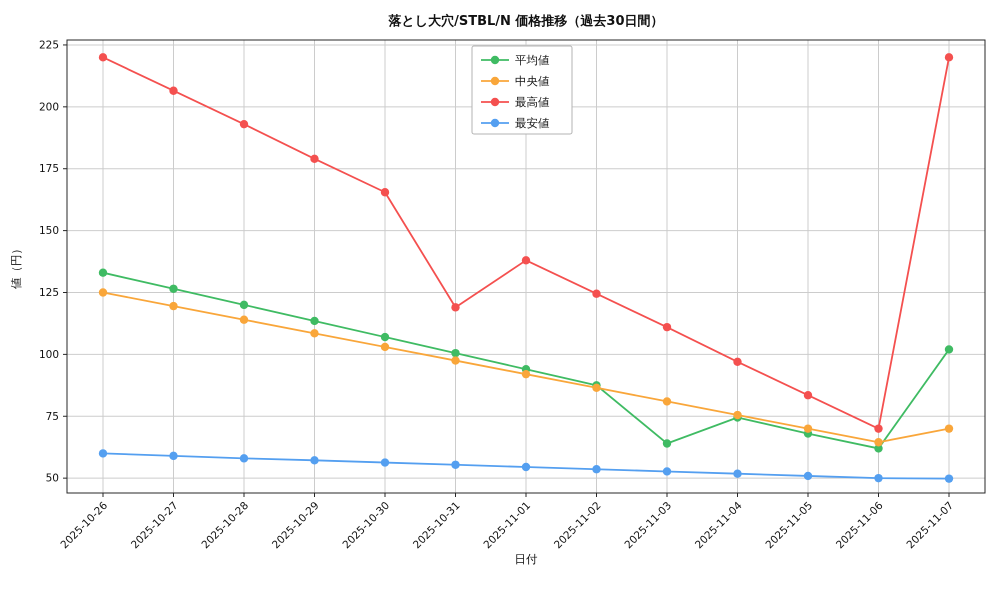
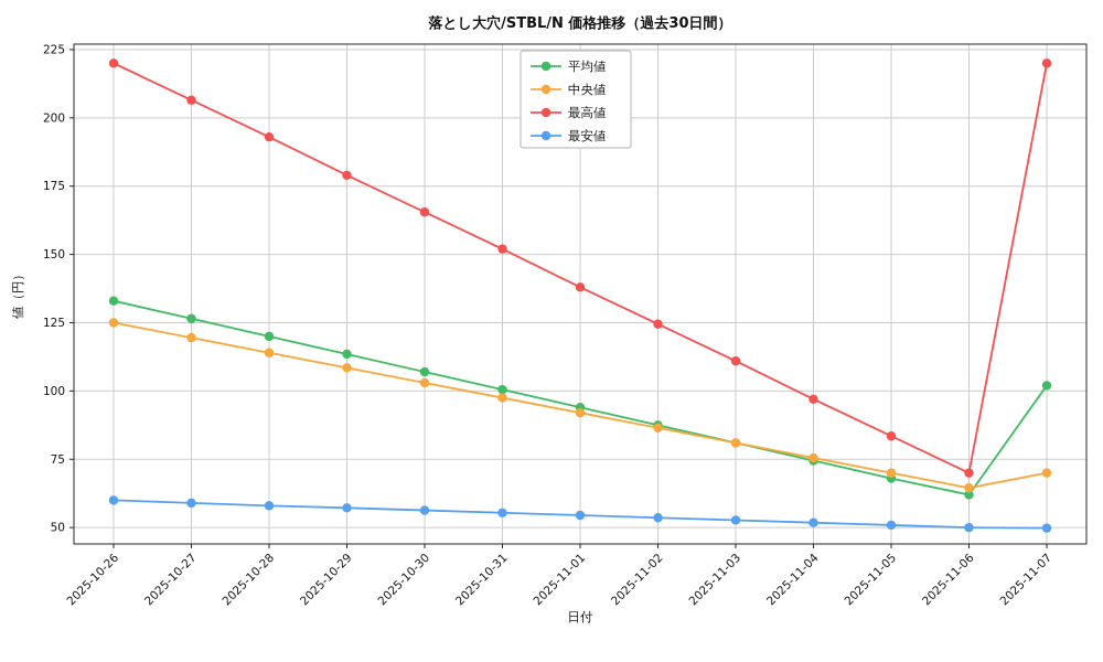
最高値/2025-10-31: 119 -> 152
平均値/2025-11-03: 64 -> 81
